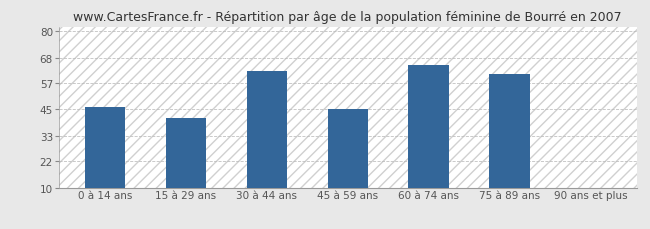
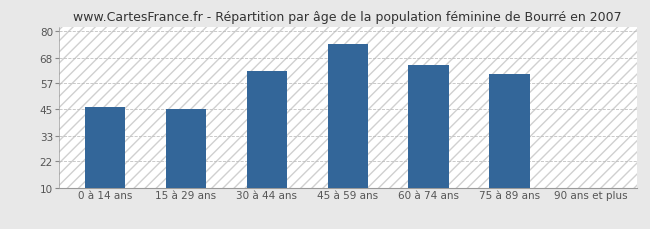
15 à 29 ans: 41 -> 45
45 à 59 ans: 45 -> 74
